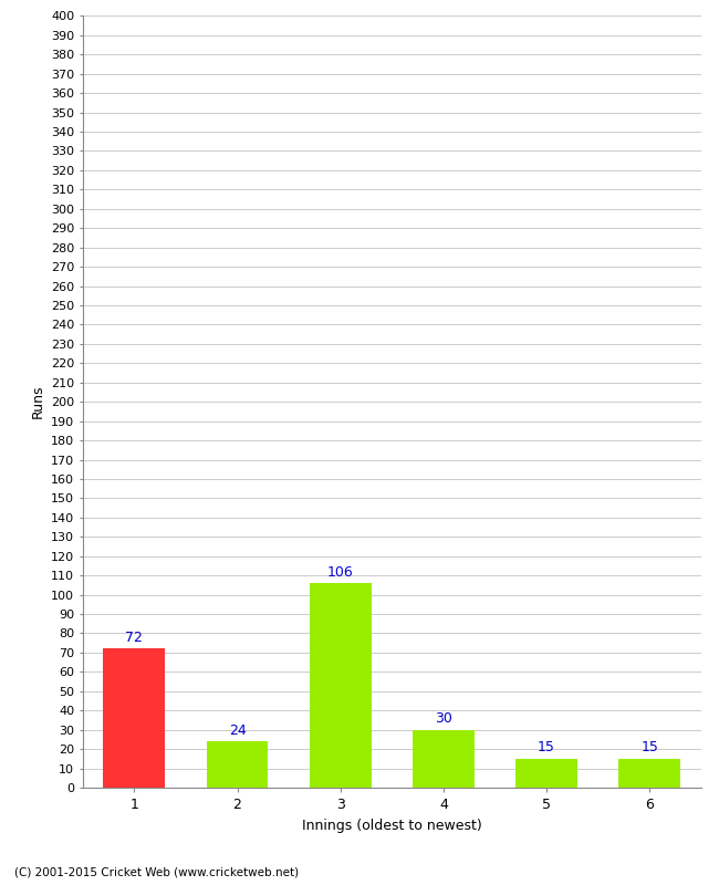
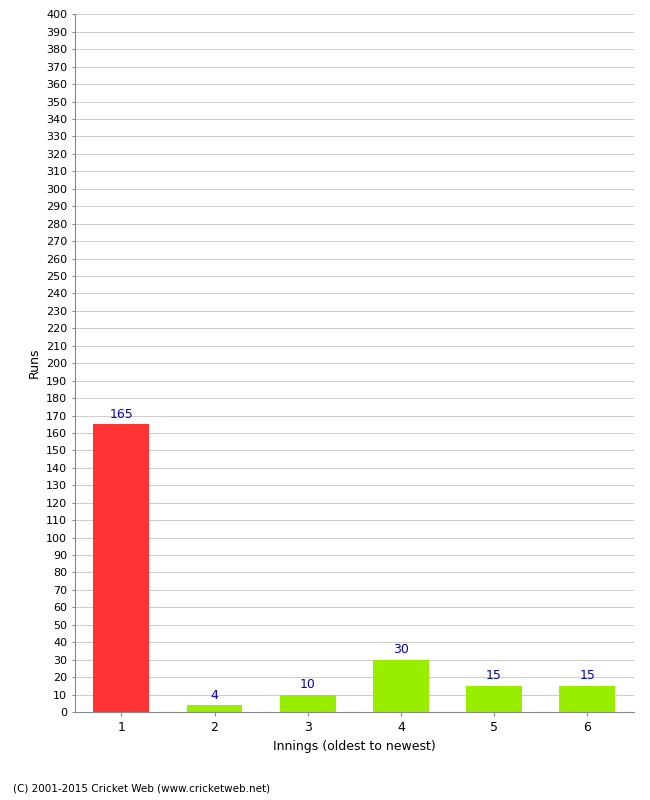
1: 72 -> 165
2: 24 -> 4
3: 106 -> 10
